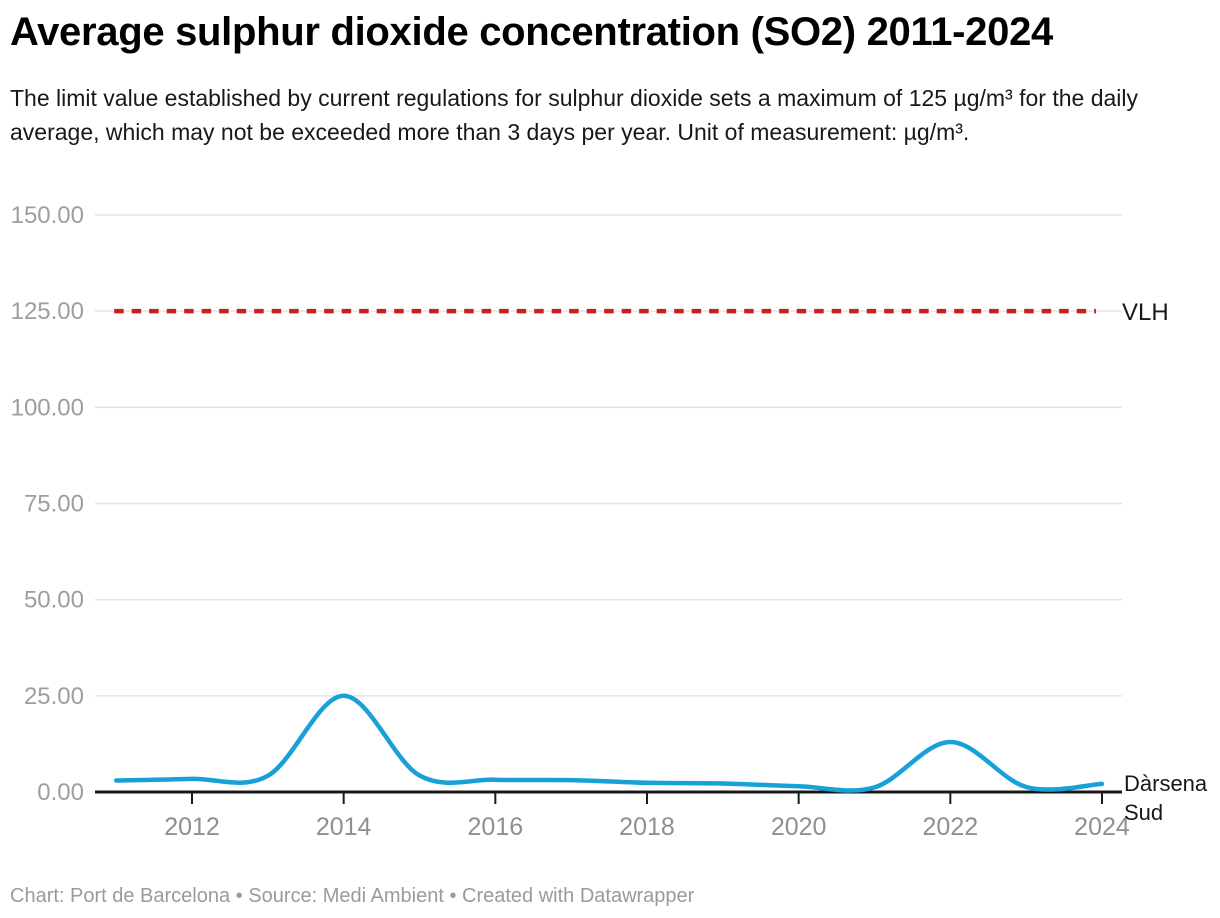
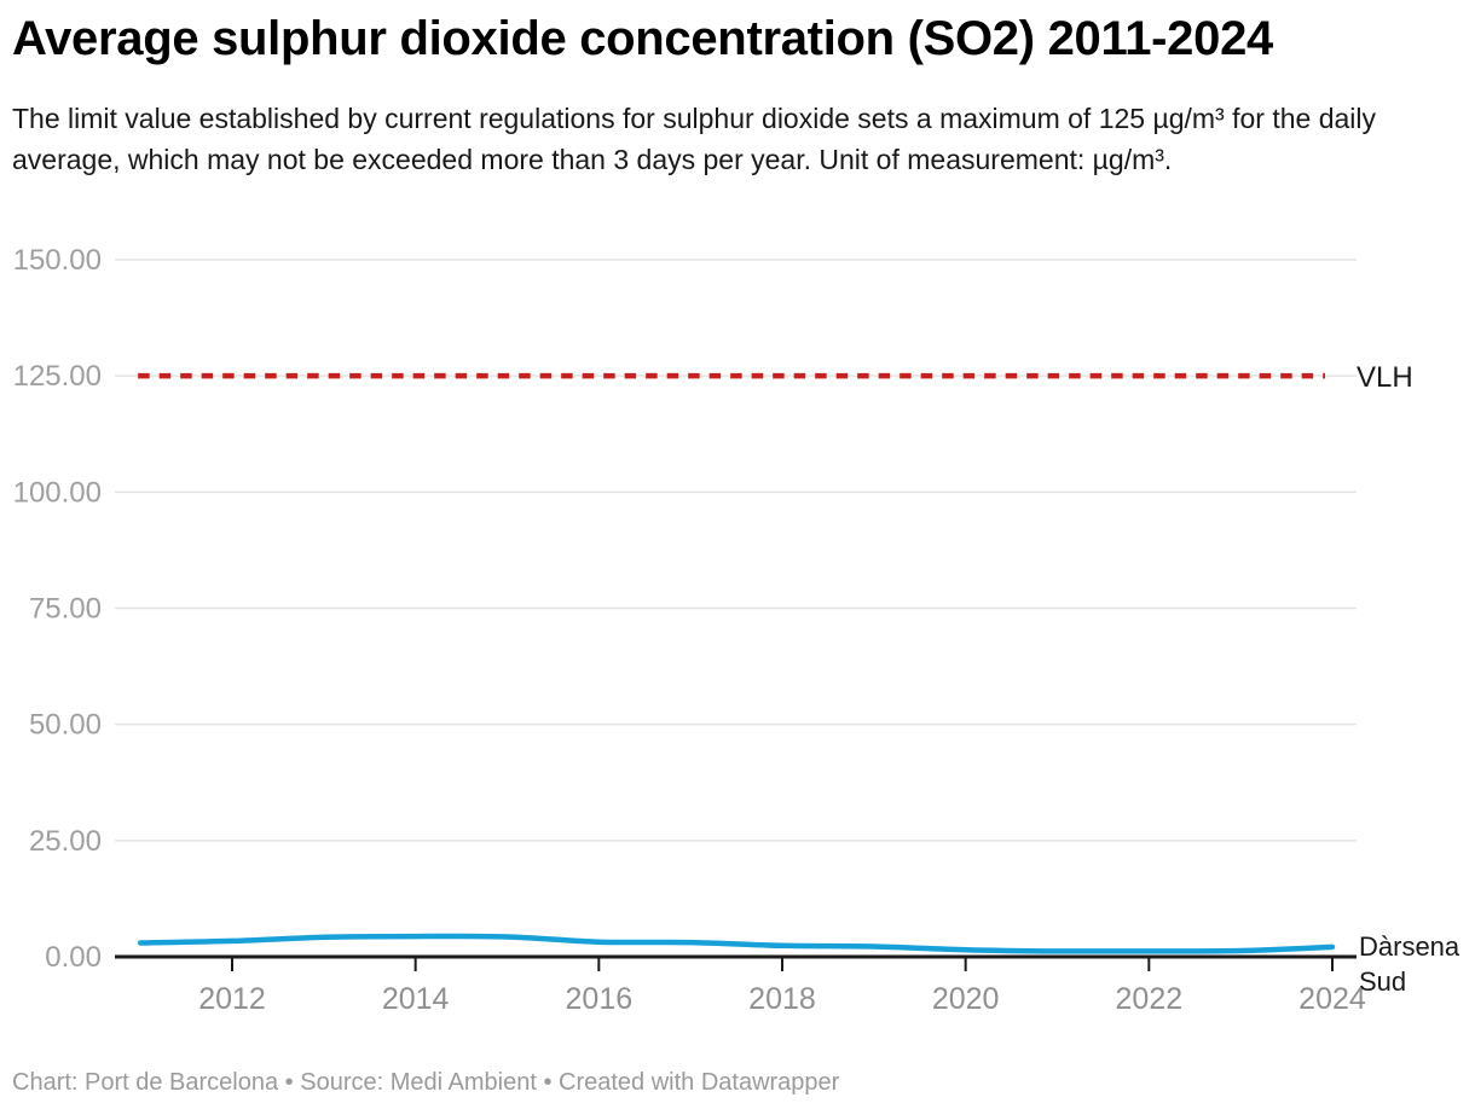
2014: 25 -> 4
2022: 13 -> 1
